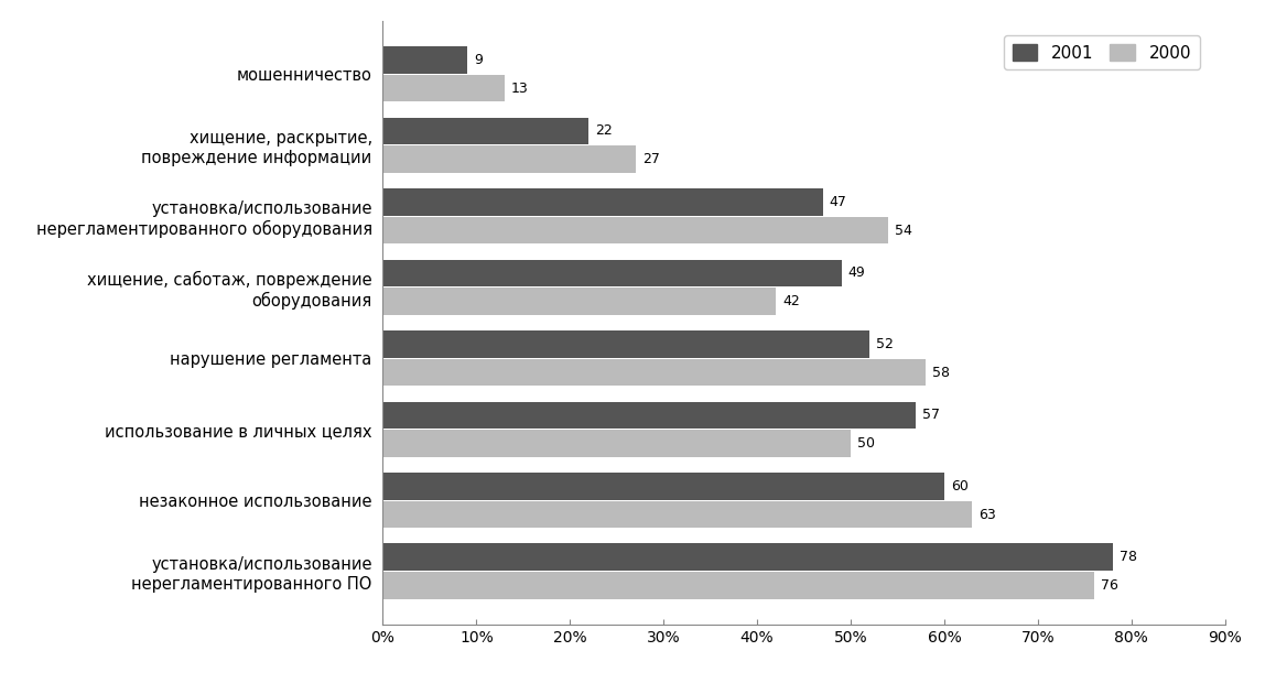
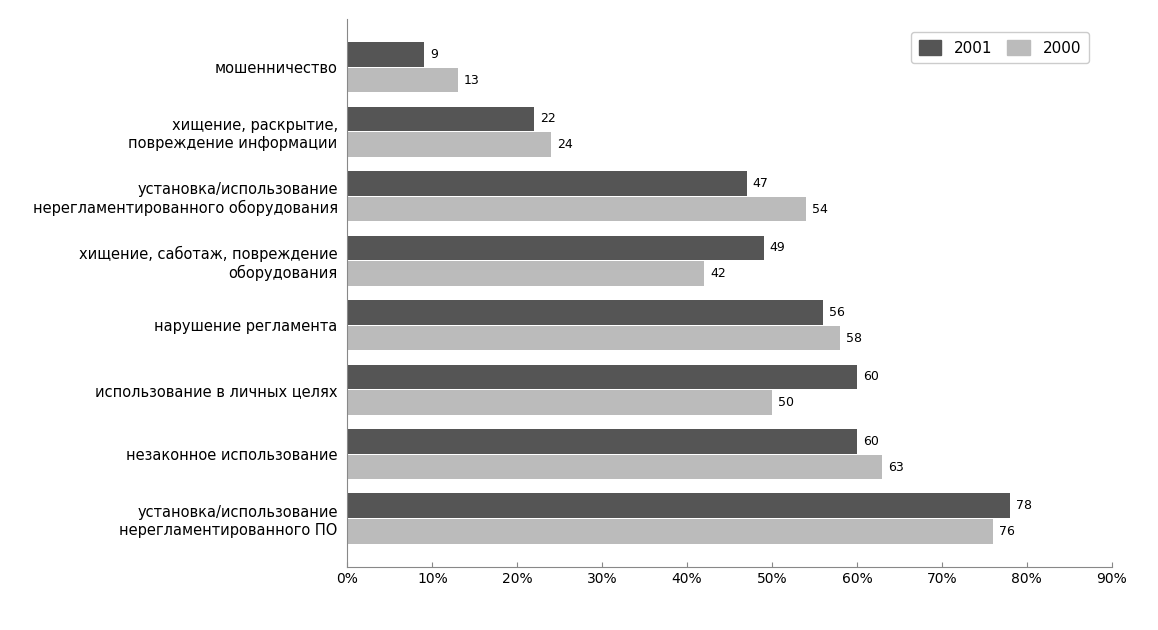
2000/хищение, раскрытие, повреждение информации: 27 -> 24
2001/нарушение регламента: 52 -> 56
2001/использование в личных целях: 57 -> 60
